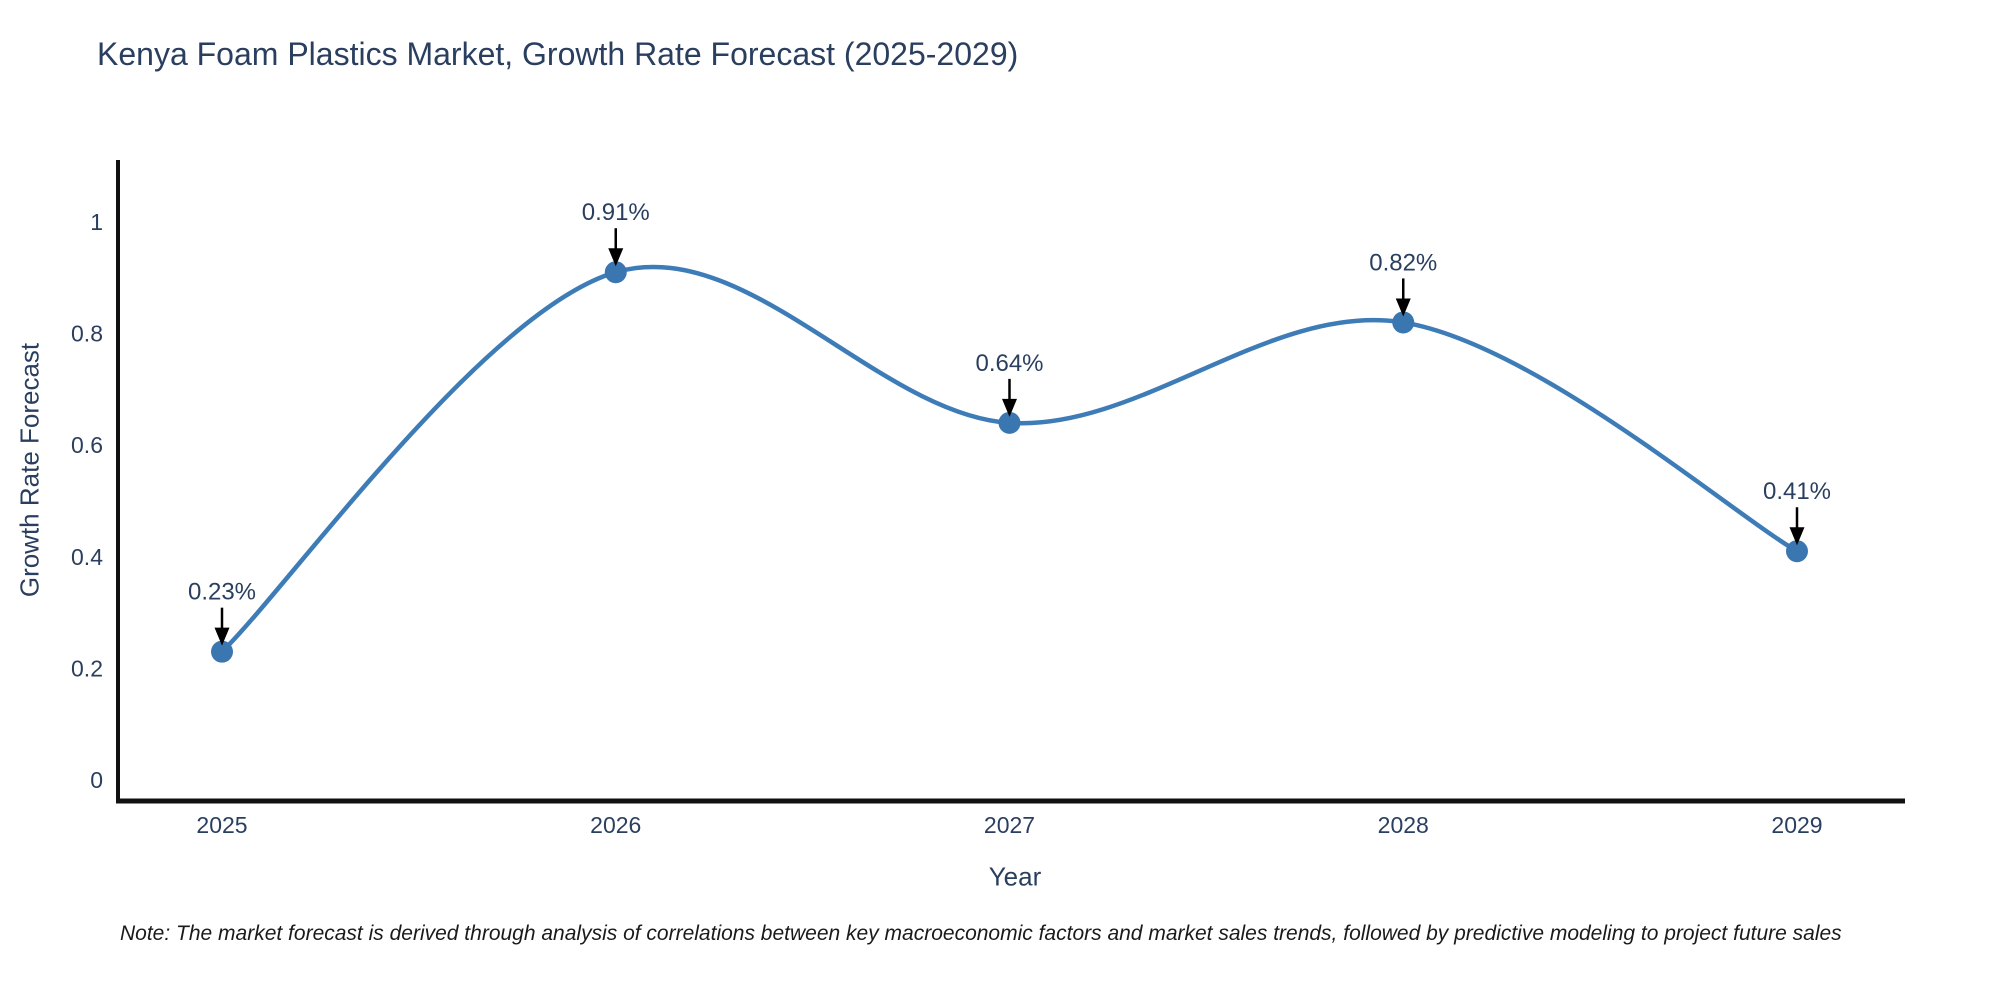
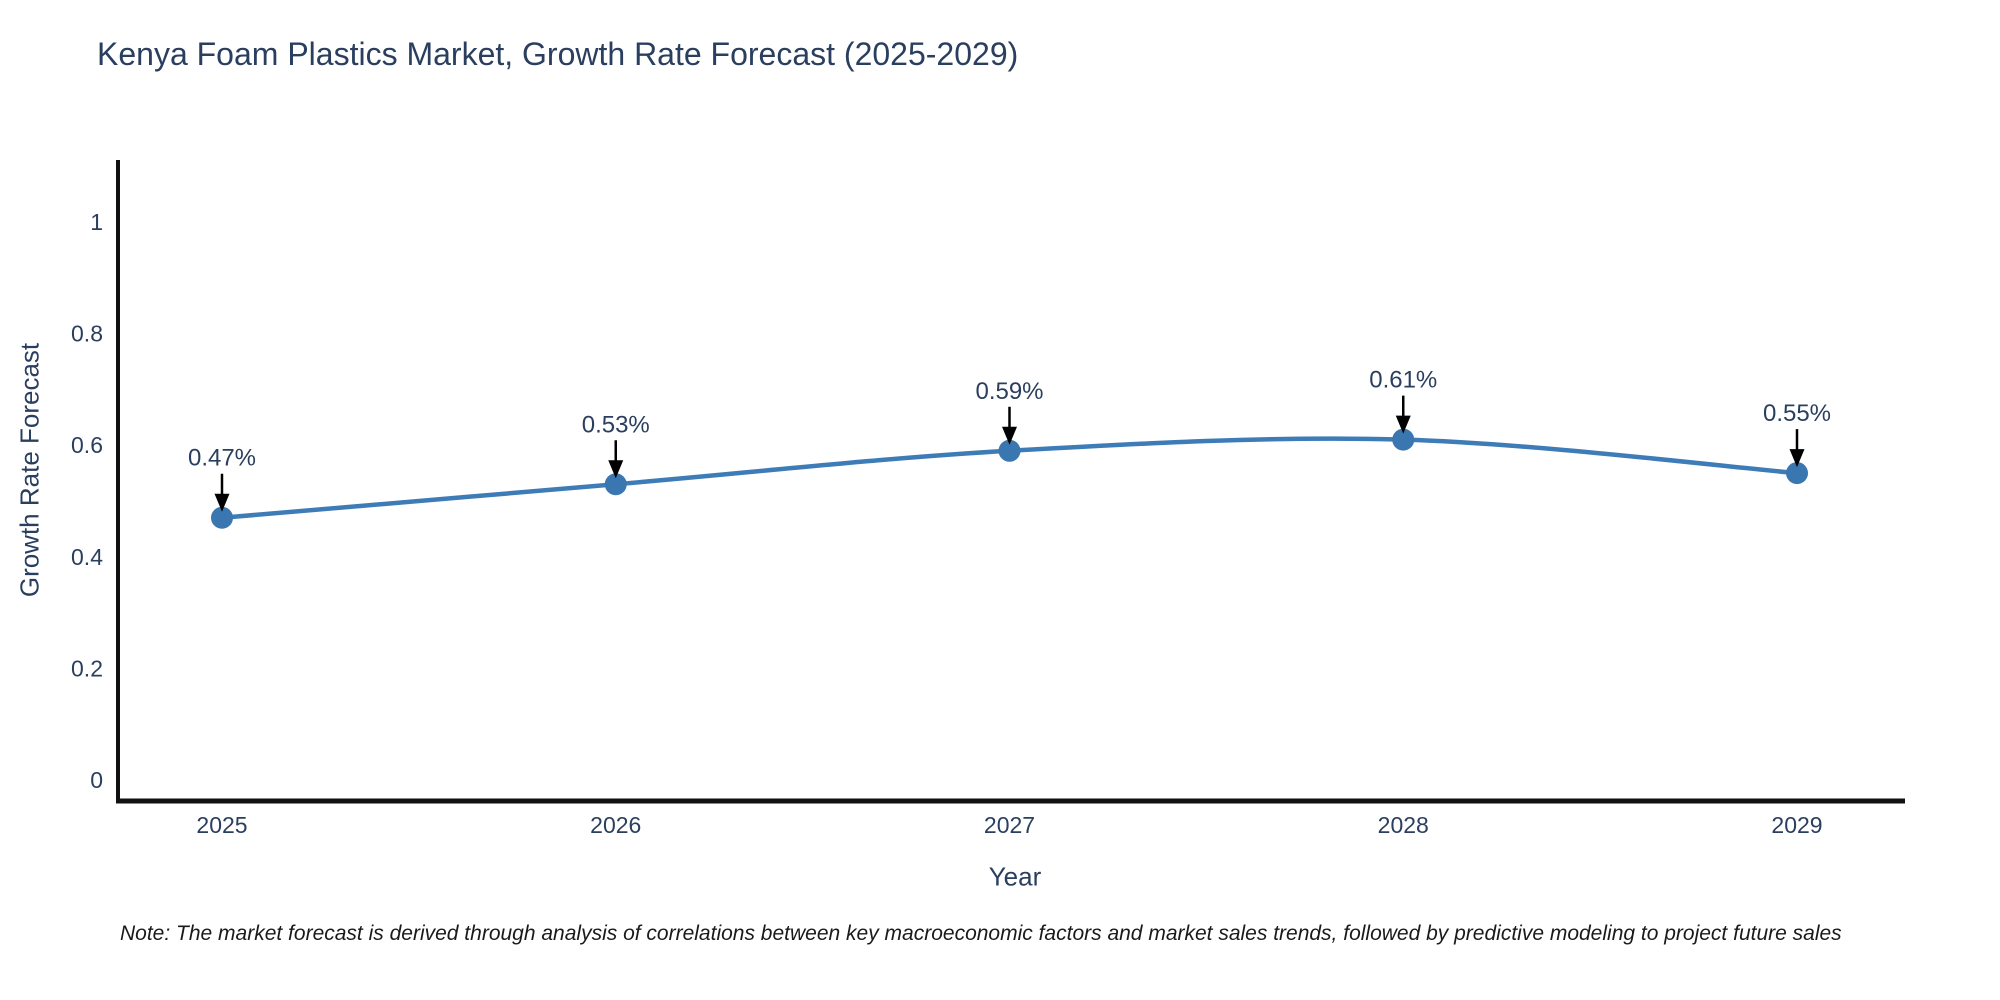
2025: 0.23% -> 0.47%
2026: 0.91% -> 0.53%
2027: 0.64% -> 0.59%
2028: 0.82% -> 0.61%
2029: 0.41% -> 0.55%
